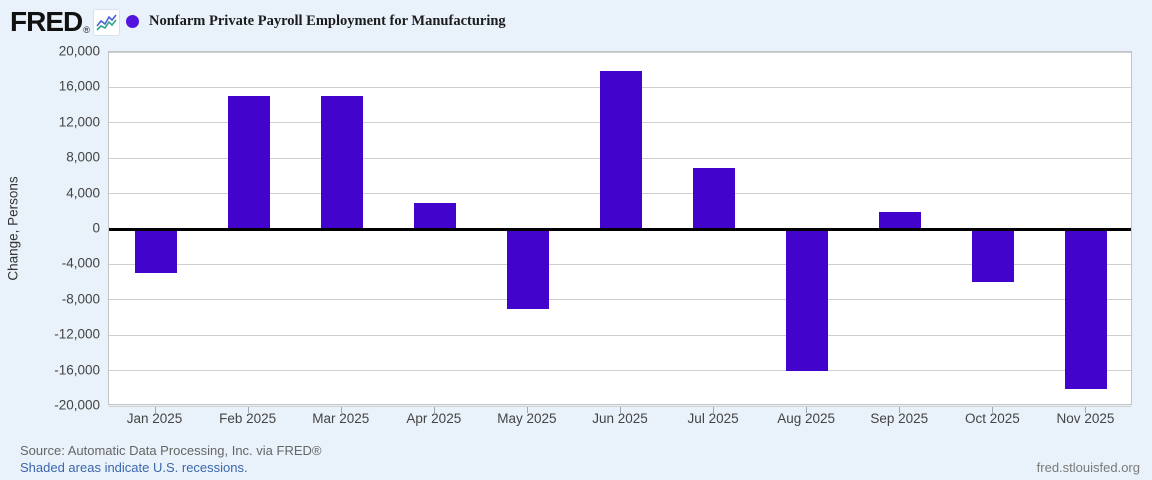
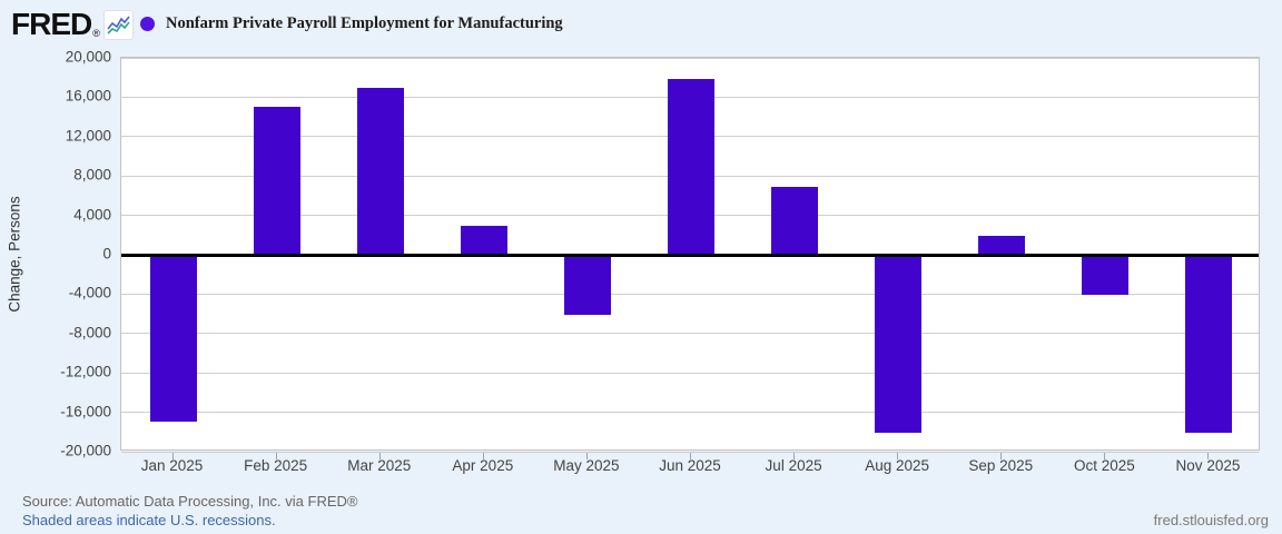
Jan 2025: -5000 -> -17000
Mar 2025: 15000 -> 17000
May 2025: -9000 -> -6000
Aug 2025: -16000 -> -18000
Oct 2025: -6000 -> -4000
